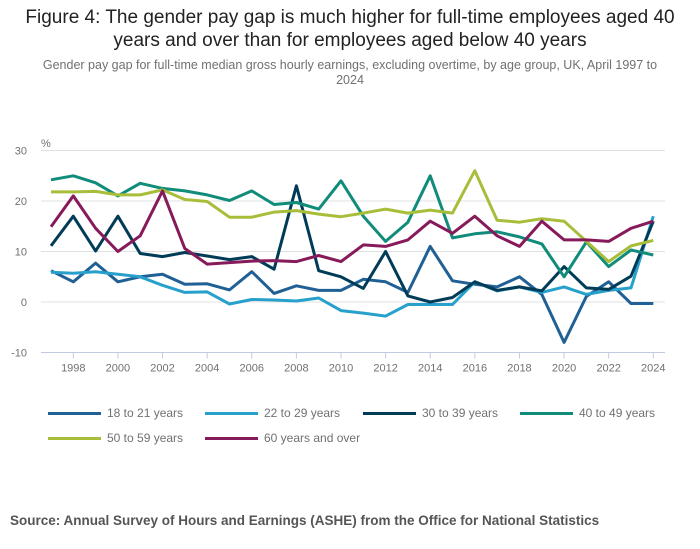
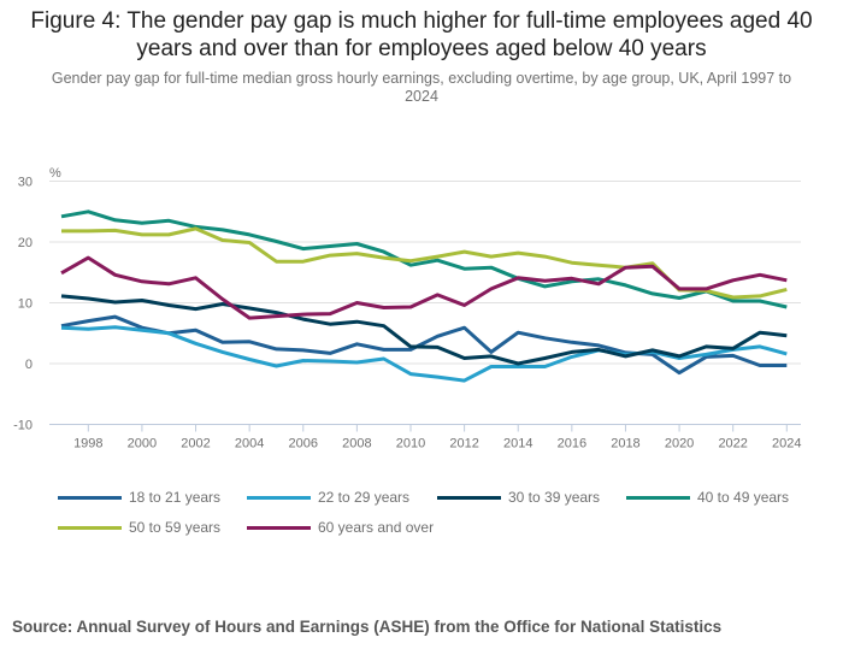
18 to 21 years/1998: 4 -> 7
30 to 39 years/1998: 17 -> 11
60 years and over/1998: 21 -> 17
18 to 21 years/2000: 4 -> 6
30 to 39 years/2000: 17 -> 10
40 to 49 years/2000: 21 -> 23
60 years and over/2000: 10 -> 14
60 years and over/2002: 22 -> 14
22 to 29 years/2004: 2 -> 1
18 to 21 years/2006: 6 -> 2
30 to 39 years/2006: 9 -> 7
40 to 49 years/2006: 22 -> 19
30 to 39 years/2008: 23 -> 7
60 years and over/2008: 8 -> 10
30 to 39 years/2010: 5 -> 3
40 to 49 years/2010: 24 -> 16
60 years and over/2010: 8 -> 9
18 to 21 years/2012: 4 -> 6
30 to 39 years/2012: 10 -> 1
40 to 49 years/2012: 12 -> 16
60 years and over/2012: 11 -> 10
18 to 21 years/2014: 11 -> 5
40 to 49 years/2014: 25 -> 14
60 years and over/2014: 16 -> 14
22 to 29 years/2016: 4 -> 1
30 to 39 years/2016: 4 -> 2
50 to 59 years/2016: 26 -> 17
60 years and over/2016: 17 -> 14
18 to 21 years/2018: 5 -> 2
22 to 29 years/2018: 3 -> 2
30 to 39 years/2018: 3 -> 1
60 years and over/2018: 11 -> 16
18 to 21 years/2020: -8 -> -2
22 to 29 years/2020: 3 -> 1
30 to 39 years/2020: 7 -> 1
40 to 49 years/2020: 5 -> 11
50 to 59 years/2020: 16 -> 12
18 to 21 years/2022: 4 -> 1
40 to 49 years/2022: 7 -> 10
50 to 59 years/2022: 8 -> 11
60 years and over/2022: 12 -> 14
22 to 29 years/2024: 17 -> 2
30 to 39 years/2024: 16 -> 5
60 years and over/2024: 16 -> 14
